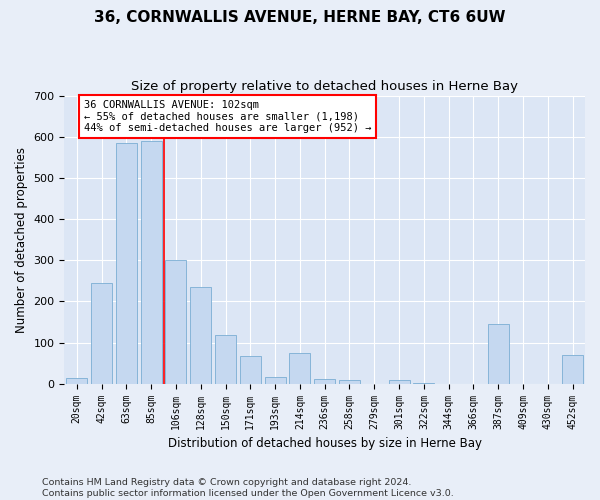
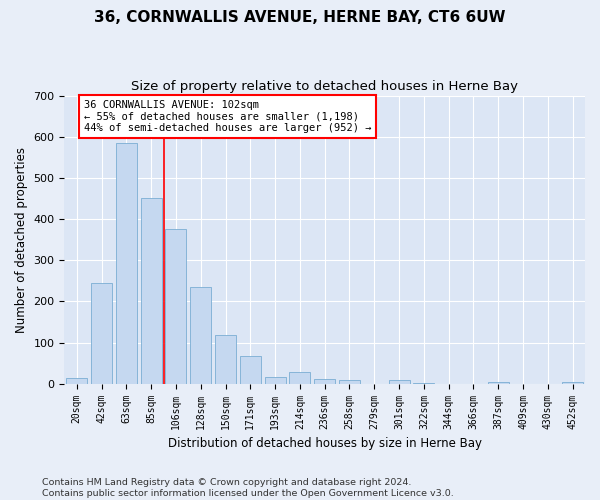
85sqm: 590 -> 450
106sqm: 300 -> 375
214sqm: 75 -> 29
387sqm: 145 -> 5
452sqm: 70 -> 5
